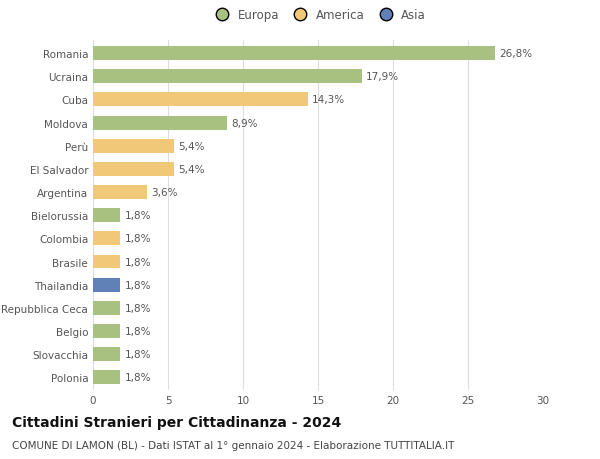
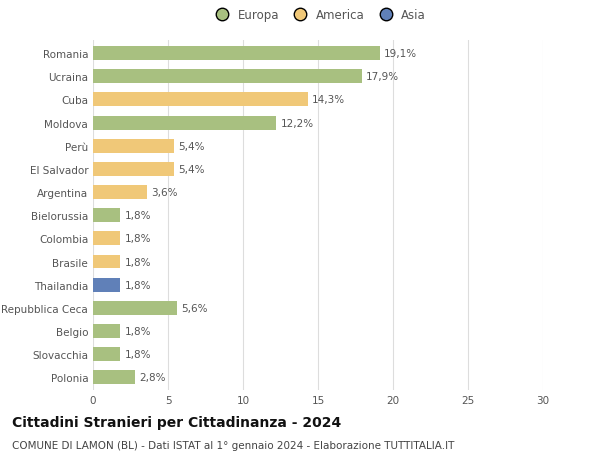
Romania: 26,8% -> 19,1%
Moldova: 8,9% -> 12,2%
Repubblica Ceca: 1,8% -> 5,6%
Polonia: 1,8% -> 2,8%
